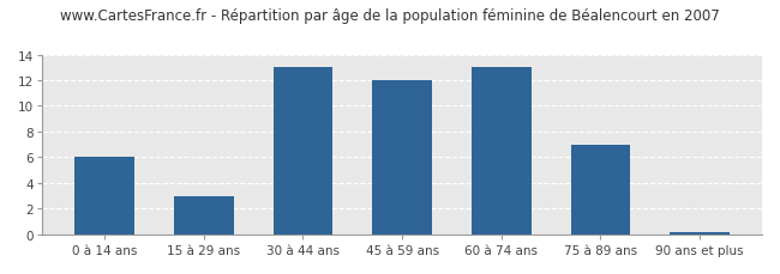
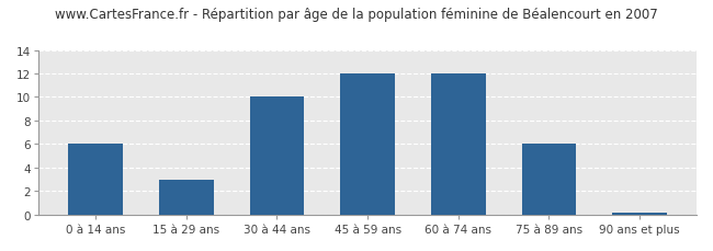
30 à 44 ans: 13.0 -> 10.0
60 à 74 ans: 13.0 -> 12.0
75 à 89 ans: 7.0 -> 6.0
